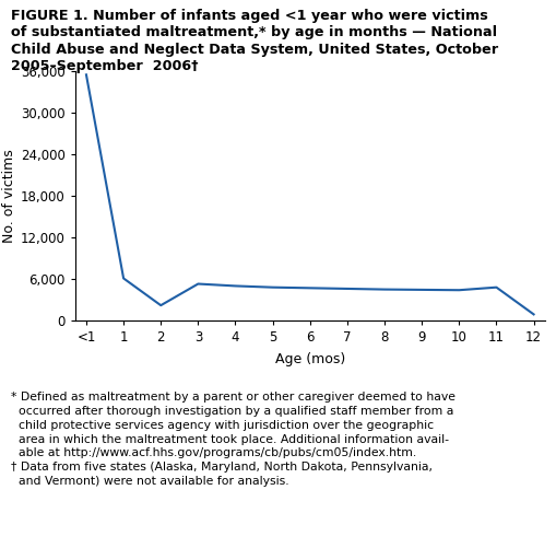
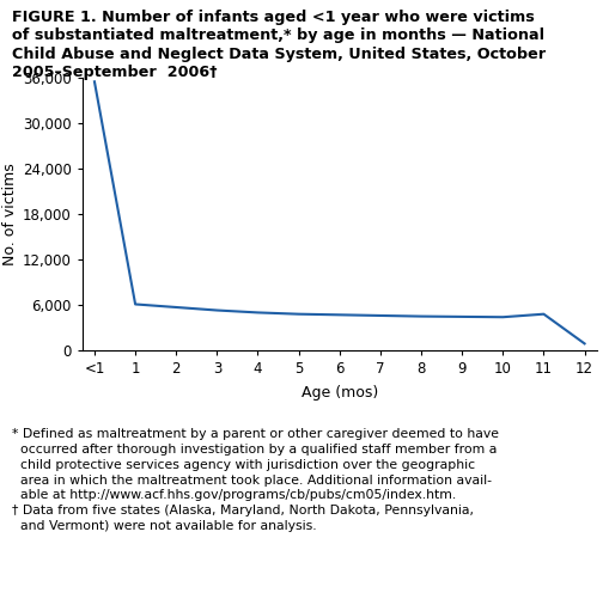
2: 2,200 -> 5,700
